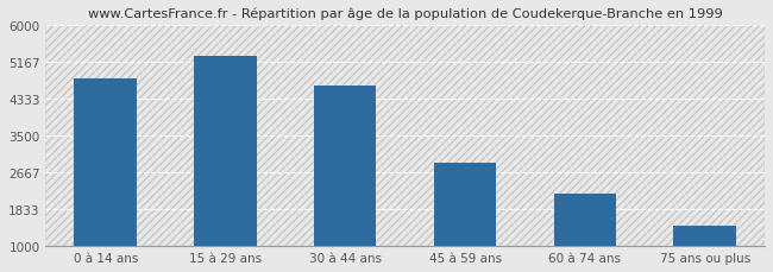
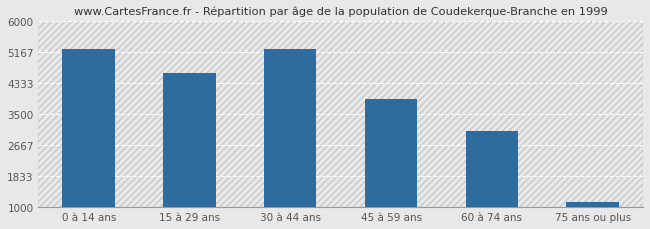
0 à 14 ans: 4800 -> 5270
15 à 29 ans: 5300 -> 4600
30 à 44 ans: 4650 -> 5250
45 à 59 ans: 2900 -> 3900
60 à 74 ans: 2200 -> 3050
75 ans ou plus: 1450 -> 1150
